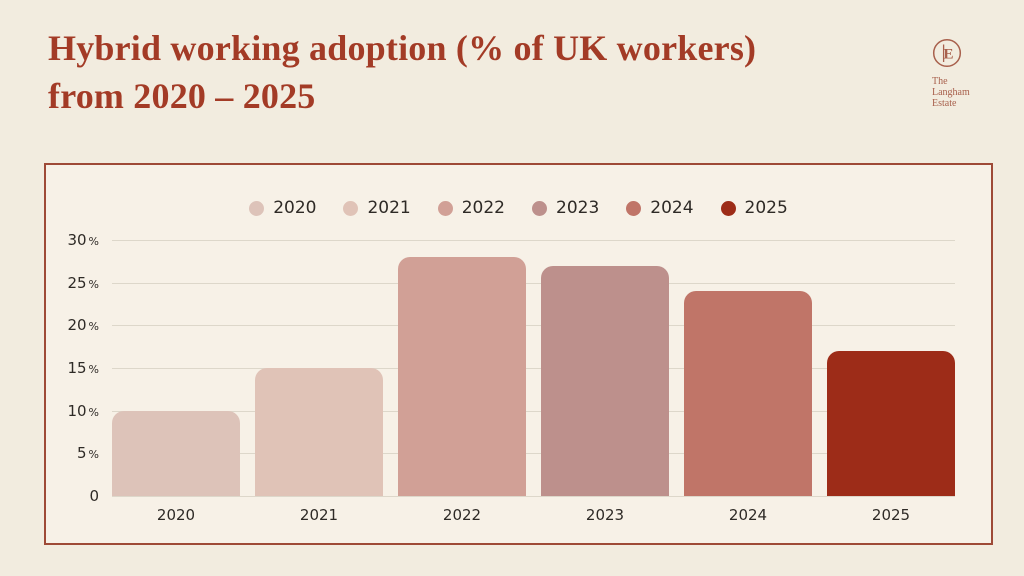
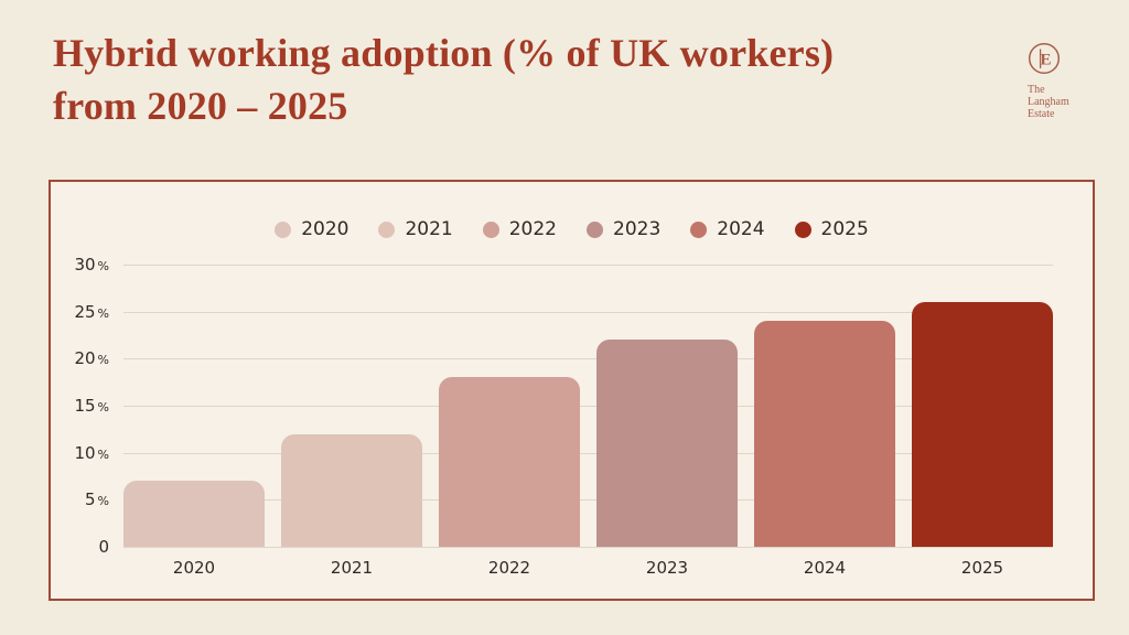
2020: 10 -> 7
2021: 15 -> 12
2022: 28 -> 18
2023: 27 -> 22
2025: 17 -> 26
